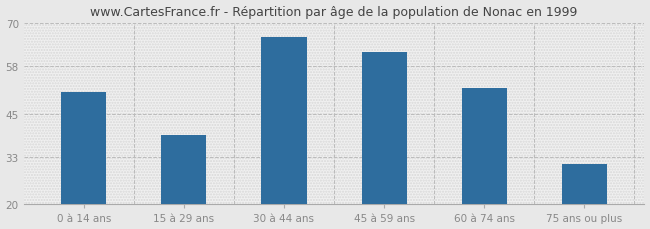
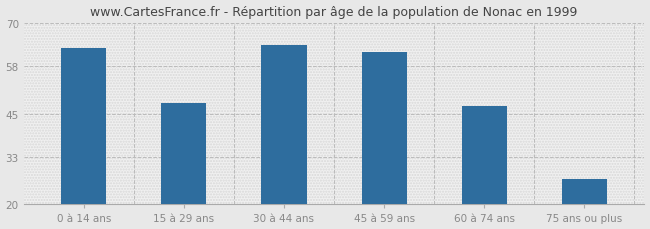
0 à 14 ans: 51 -> 63
15 à 29 ans: 39 -> 48
30 à 44 ans: 66 -> 64
60 à 74 ans: 52 -> 47
75 ans ou plus: 31 -> 27
